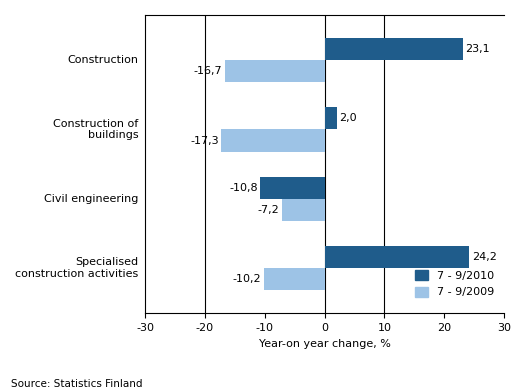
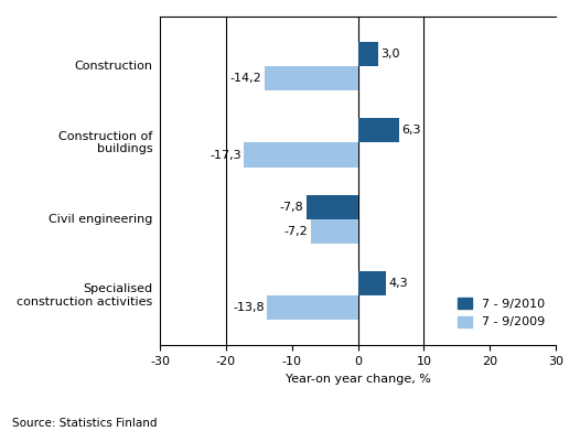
7 - 9/2010/Construction: 23,1 -> 3,0
7 - 9/2009/Construction: -16,7 -> -14,2
7 - 9/2010/Construction of buildings: 2,0 -> 6,3
7 - 9/2010/Civil engineering: -10,8 -> -7,8
7 - 9/2010/Specialised construction activities: 24,2 -> 4,3
7 - 9/2009/Specialised construction activities: -10,2 -> -13,8
